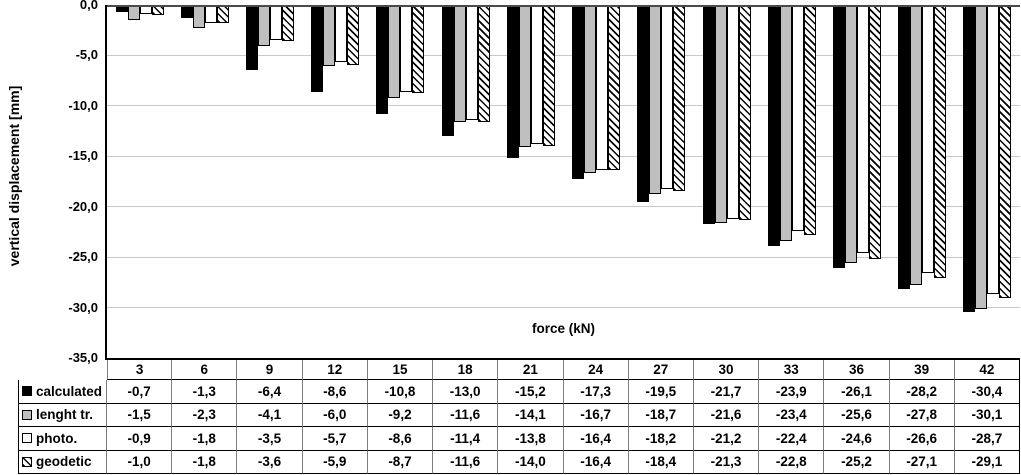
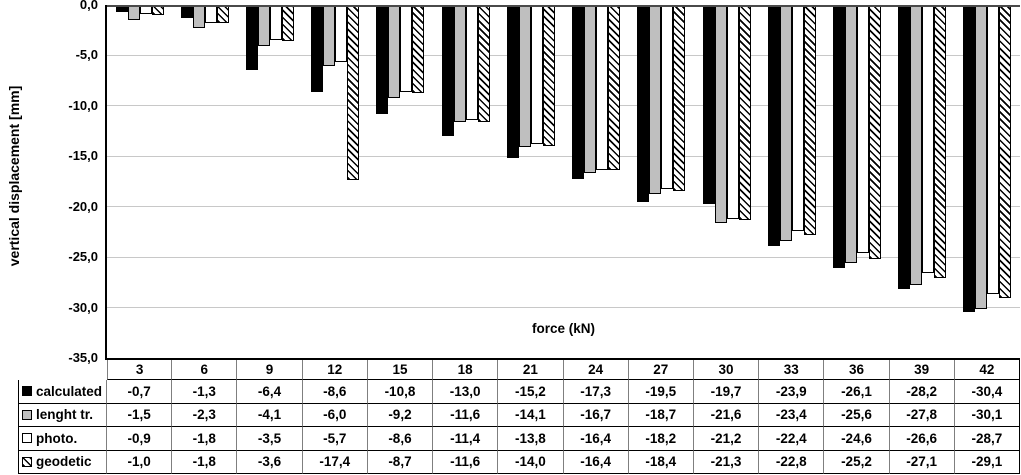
geodetic/12: -5,9 -> -17,4
calculated/30: -21,7 -> -19,7
